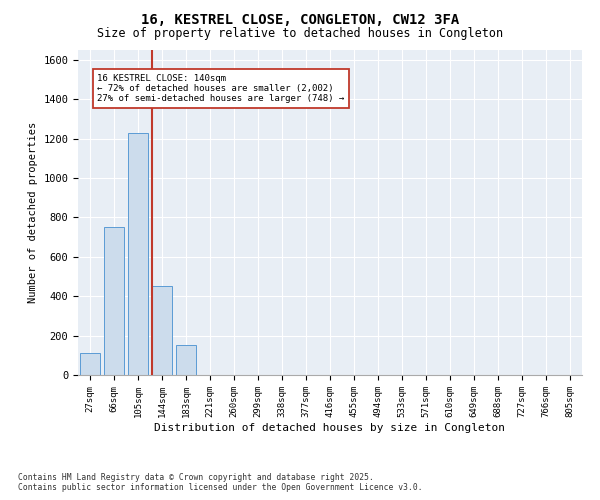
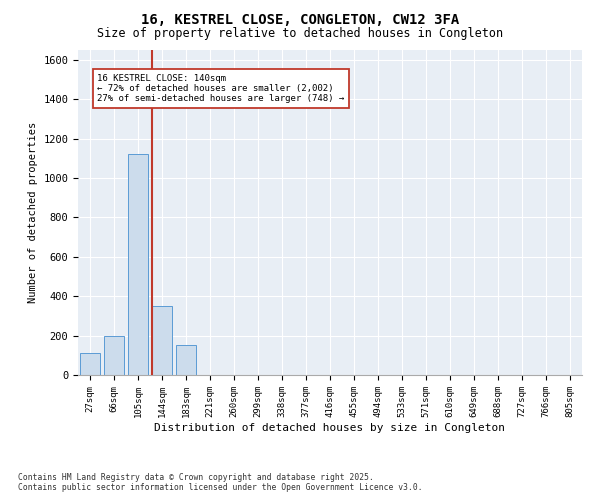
66sqm: 750 -> 200
105sqm: 1230 -> 1120
144sqm: 450 -> 350
